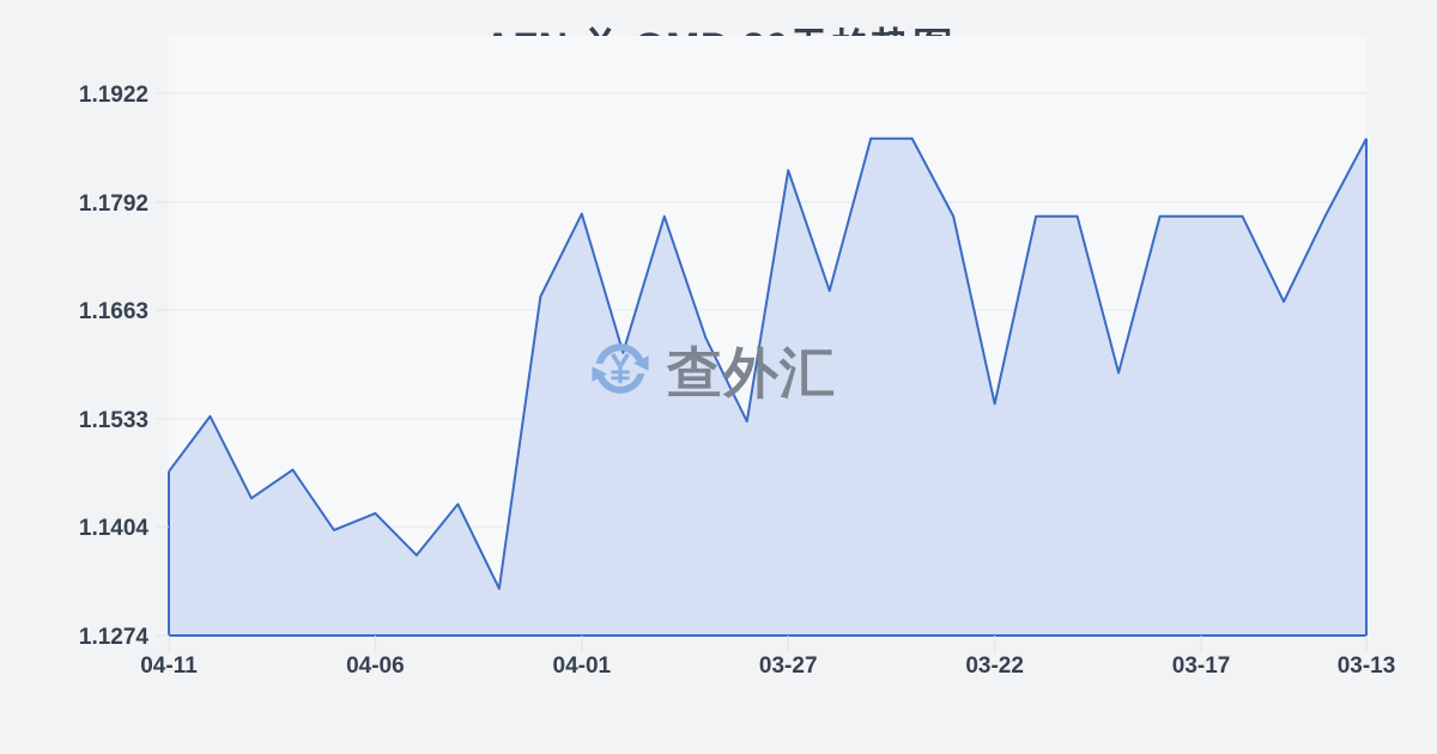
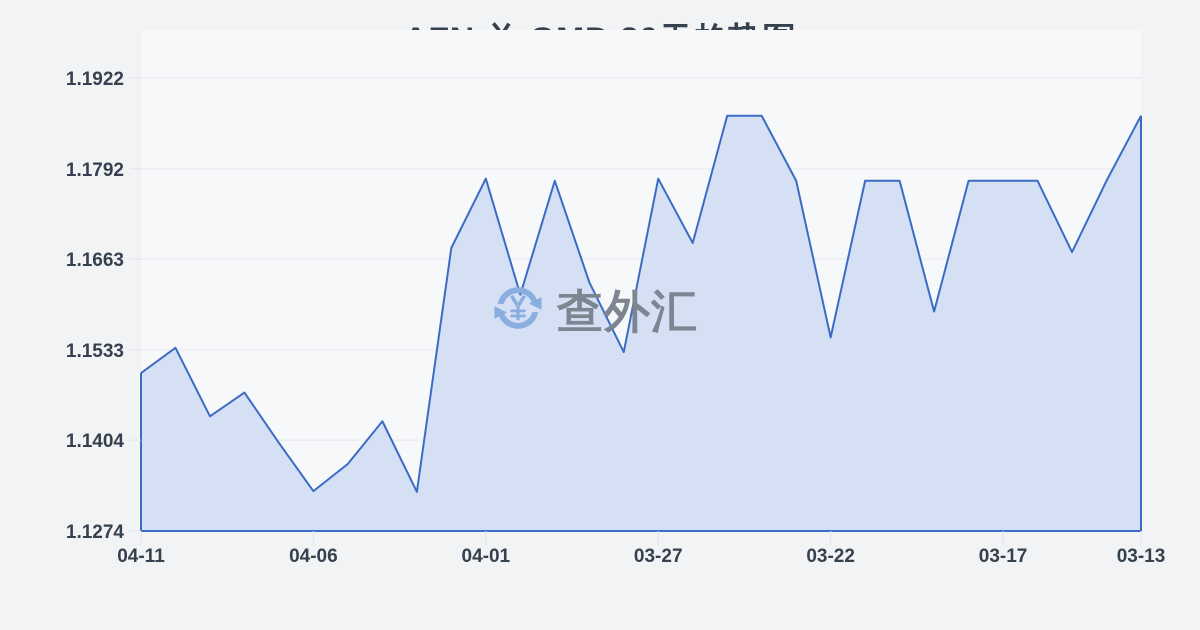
04-11: 1.147 -> 1.150
04-06: 1.142 -> 1.133
03-27: 1.183 -> 1.178
